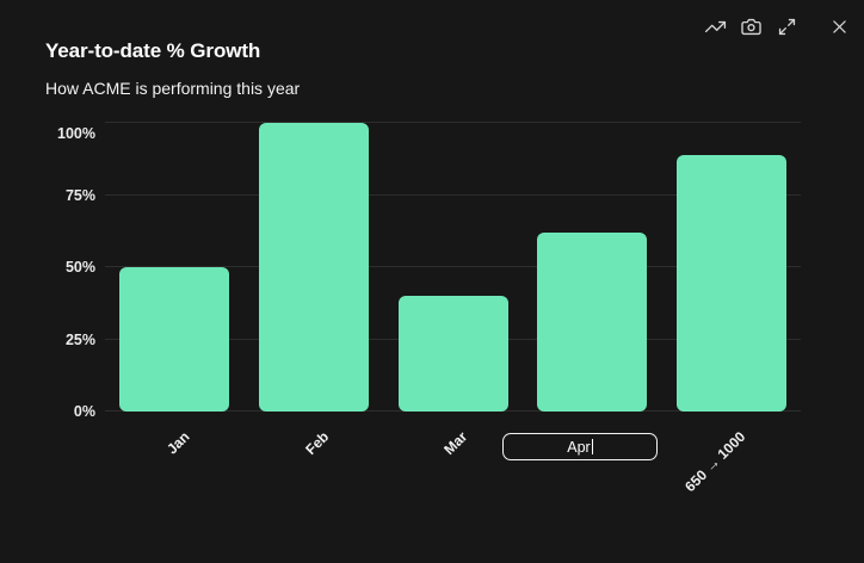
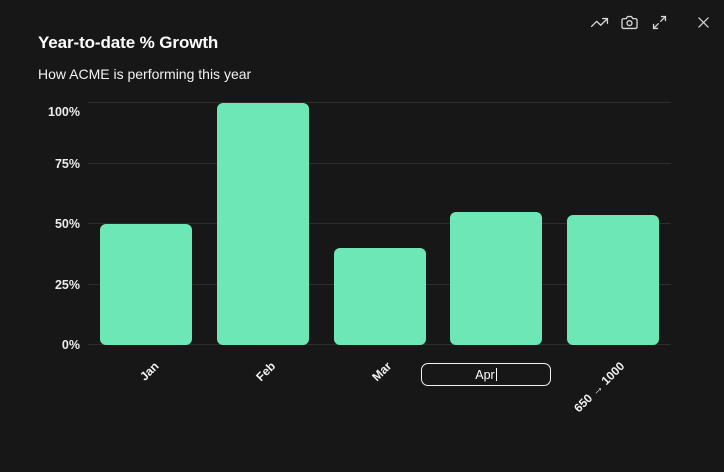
Apr: 62% -> 55%
650 → 1000: 89% -> 54%
